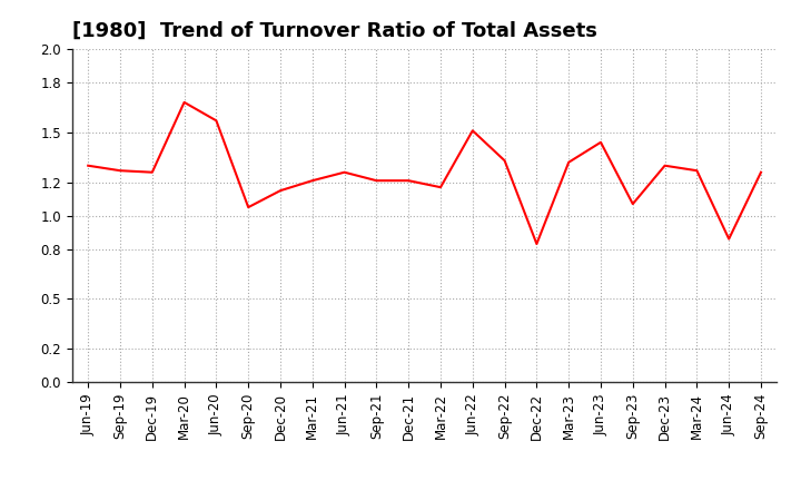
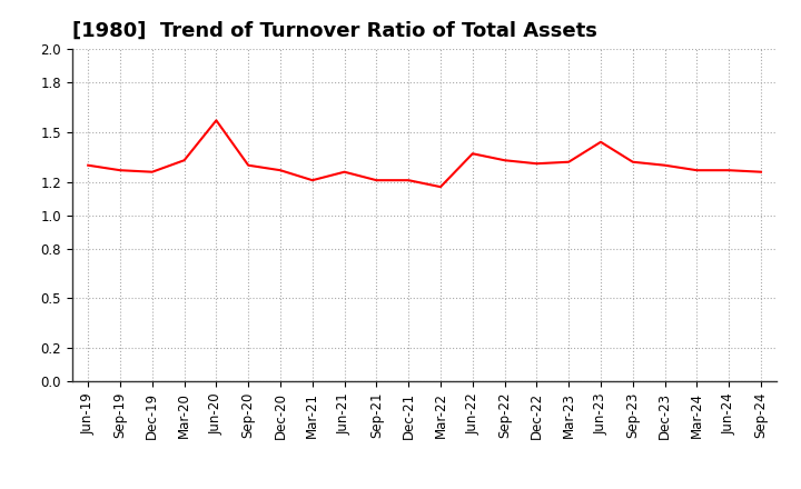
Mar-20: 1.68 -> 1.33
Sep-20: 1.05 -> 1.30
Dec-20: 1.15 -> 1.27
Jun-22: 1.51 -> 1.37
Dec-22: 0.83 -> 1.31
Sep-23: 1.07 -> 1.32
Jun-24: 0.86 -> 1.27
